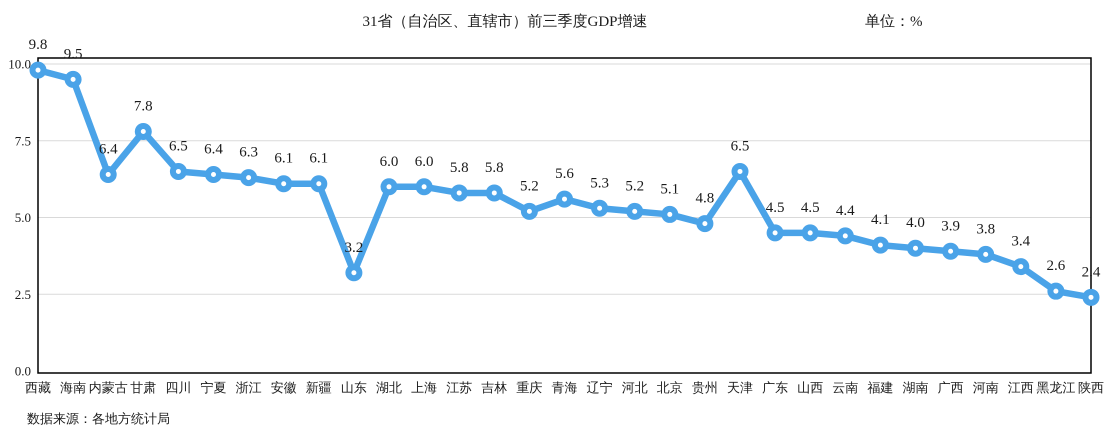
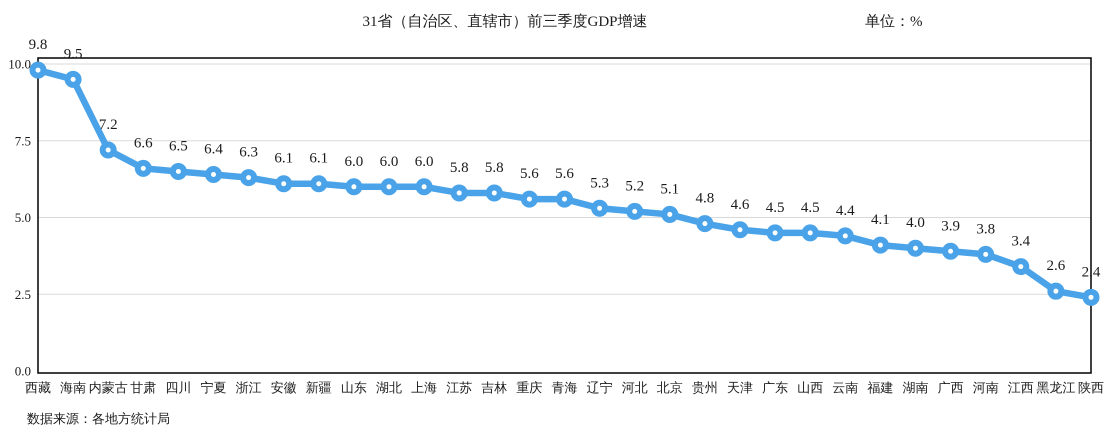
内蒙古: 6.4 -> 7.2
甘肃: 7.8 -> 6.6
山东: 3.2 -> 6.0
重庆: 5.2 -> 5.6
天津: 6.5 -> 4.6
